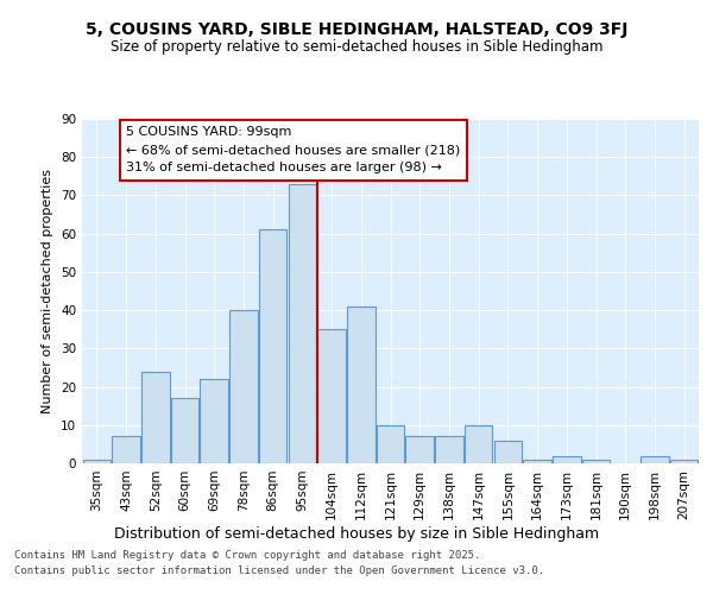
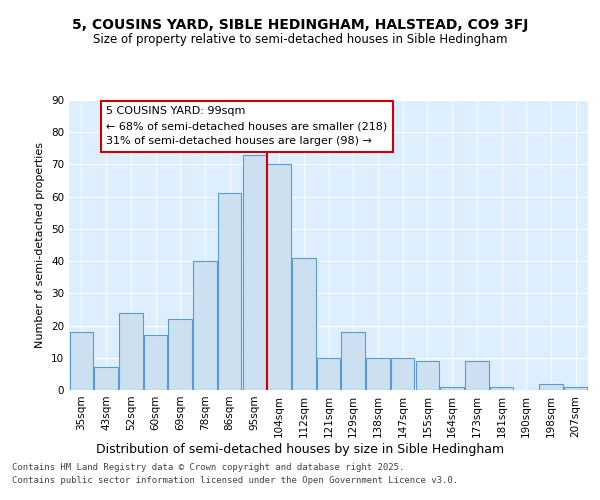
35sqm: 1 -> 18
104sqm: 35 -> 70
129sqm: 7 -> 18
138sqm: 7 -> 10
155sqm: 6 -> 9
173sqm: 2 -> 9
